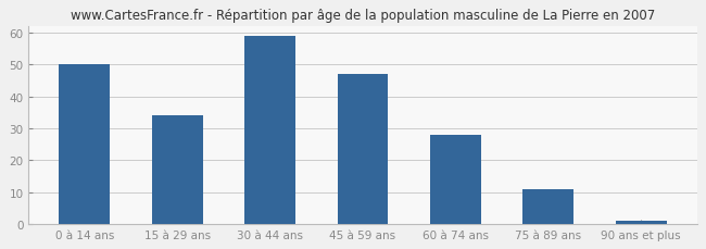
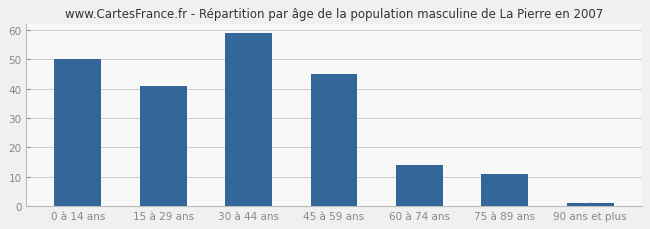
15 à 29 ans: 34 -> 41
45 à 59 ans: 47 -> 45
60 à 74 ans: 28 -> 14
